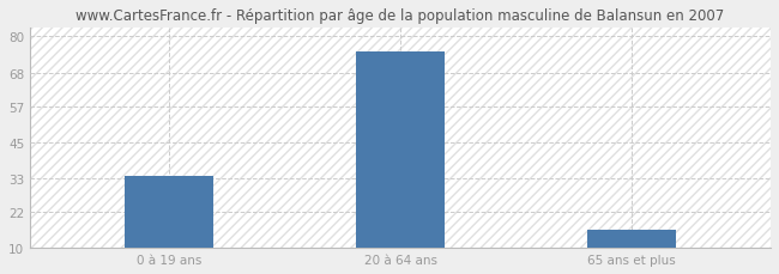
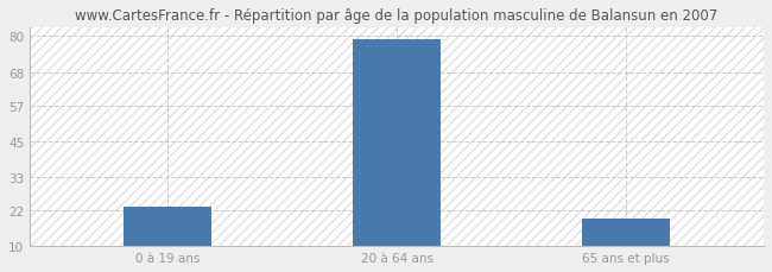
0 à 19 ans: 34 -> 23
20 à 64 ans: 75 -> 79
65 ans et plus: 16 -> 19
